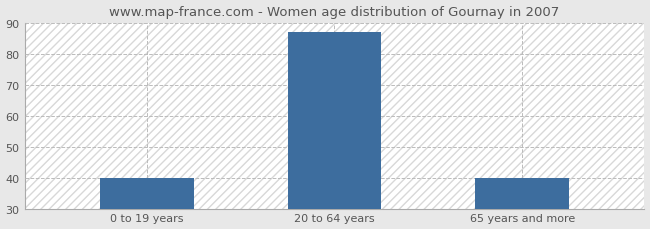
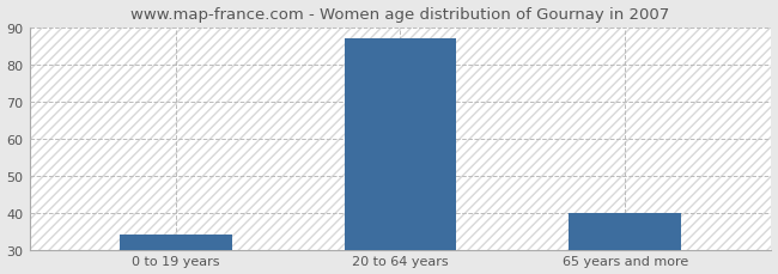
0 to 19 years: 40 -> 34
